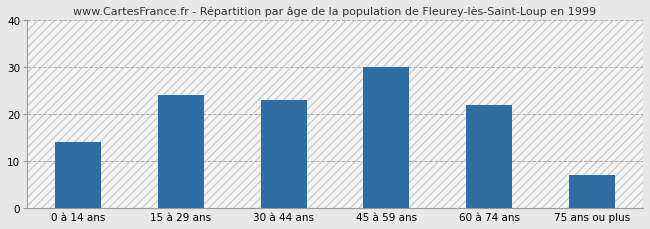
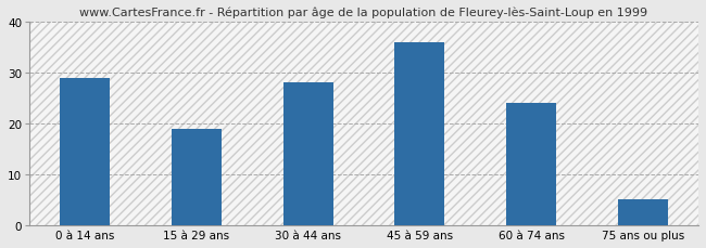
0 à 14 ans: 14 -> 29
15 à 29 ans: 24 -> 19
30 à 44 ans: 23 -> 28
45 à 59 ans: 30 -> 36
60 à 74 ans: 22 -> 24
75 ans ou plus: 7 -> 5
